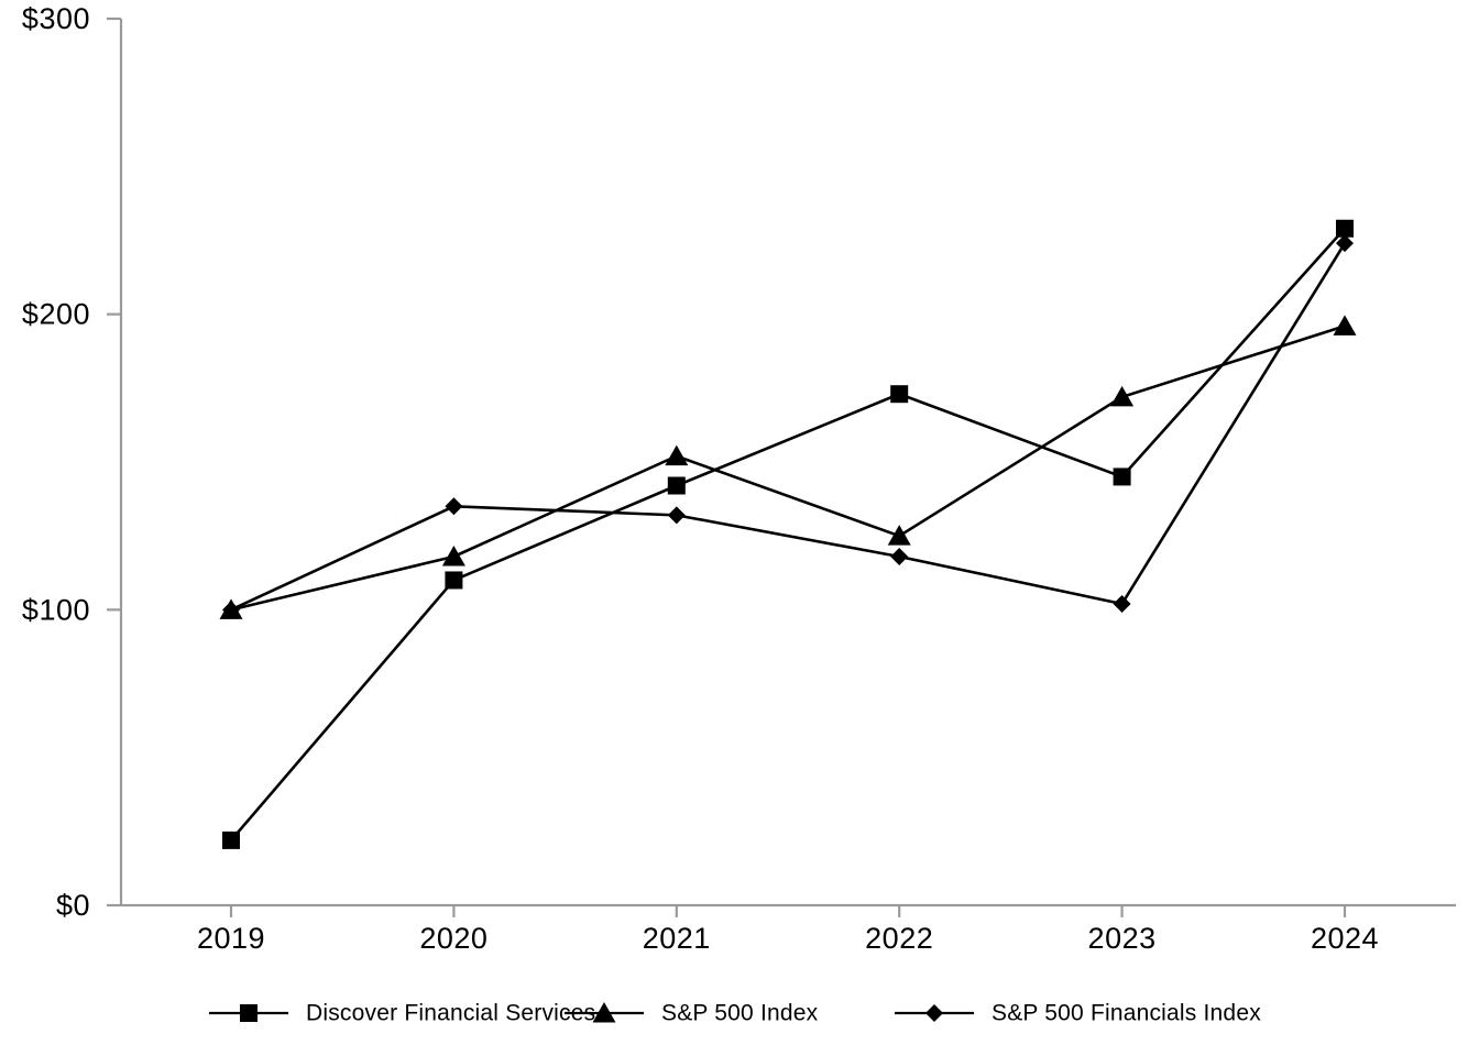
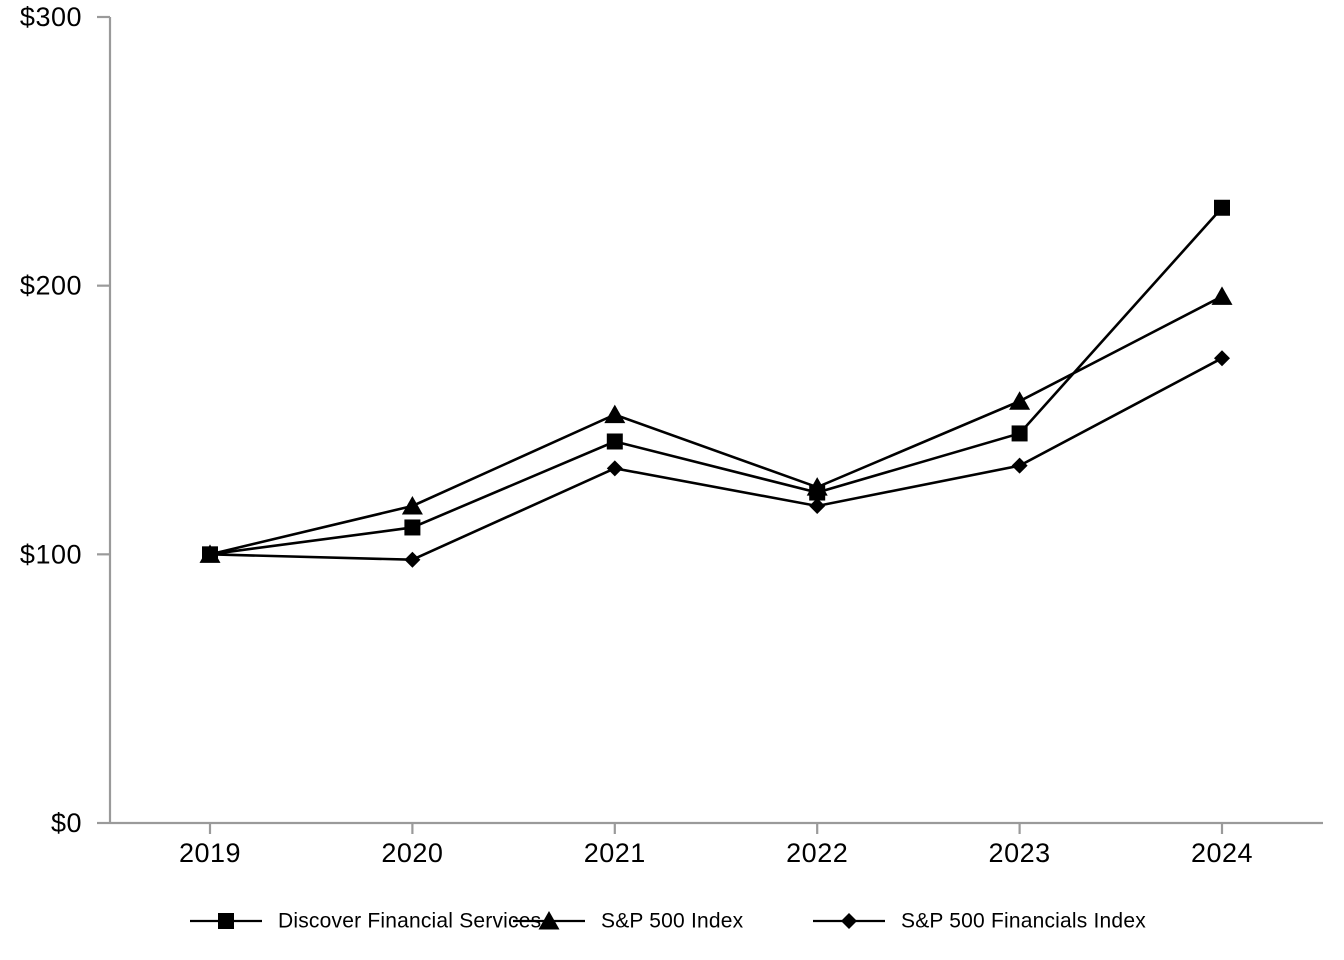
Discover Financial Services/2019: $22 -> $100
S&P 500 Financials Index/2020: $135 -> $98
Discover Financial Services/2022: $173 -> $123
S&P 500 Index/2023: $172 -> $157
S&P 500 Financials Index/2023: $102 -> $133
S&P 500 Financials Index/2024: $224 -> $173
